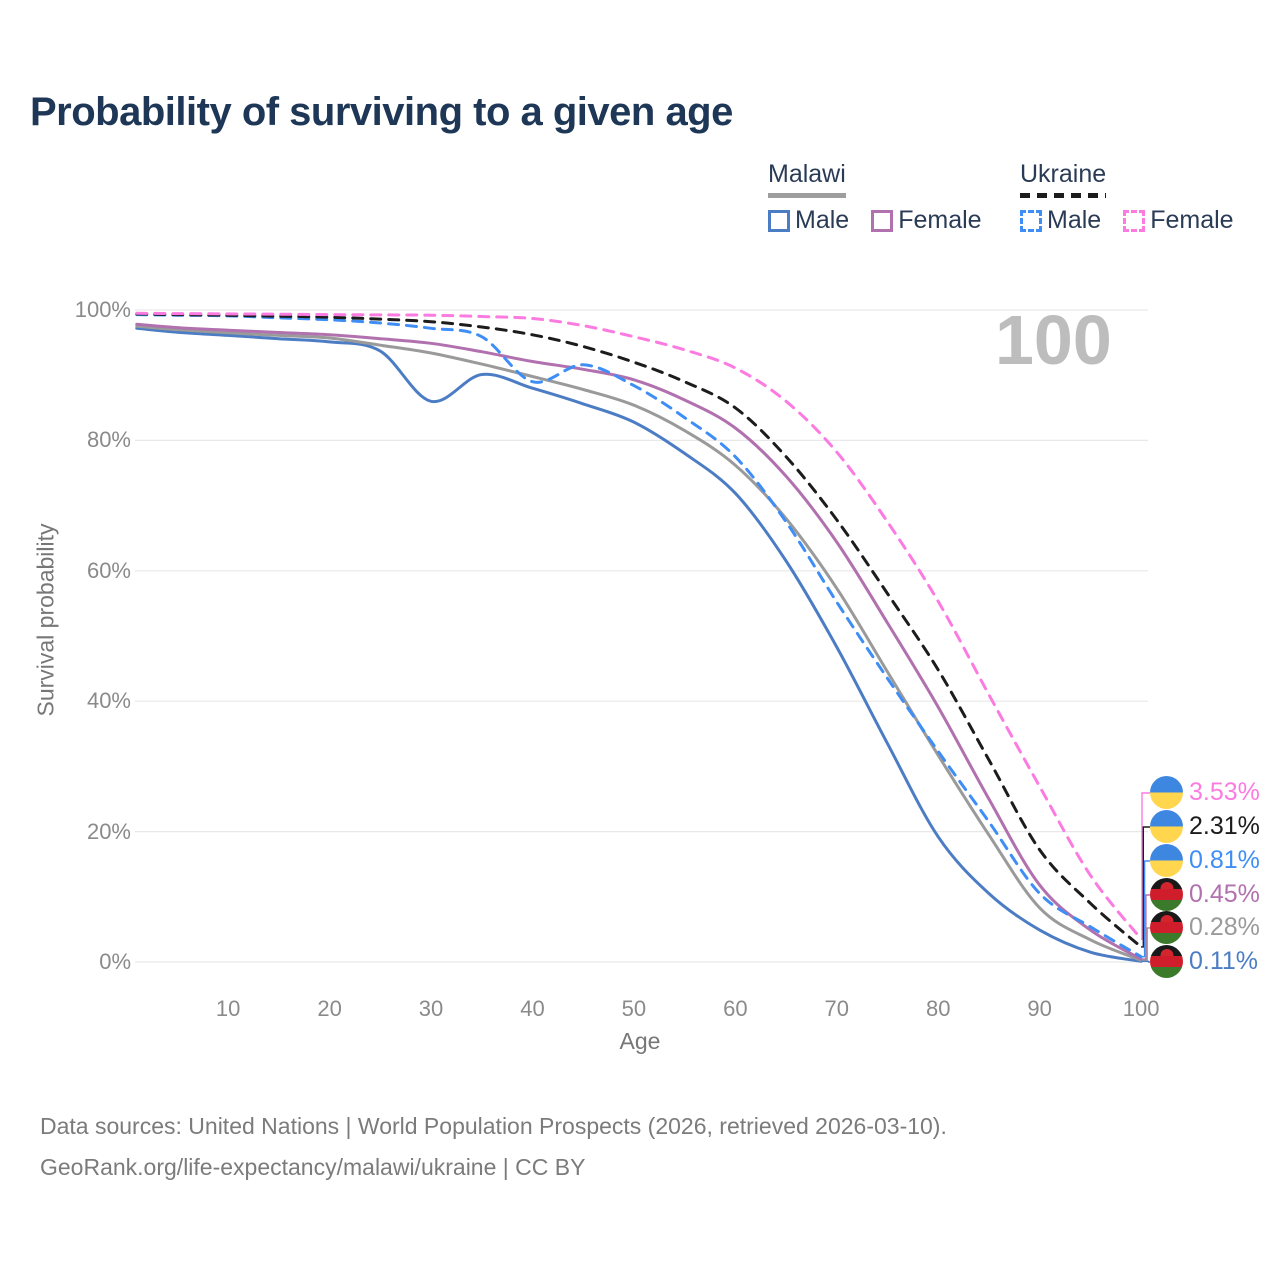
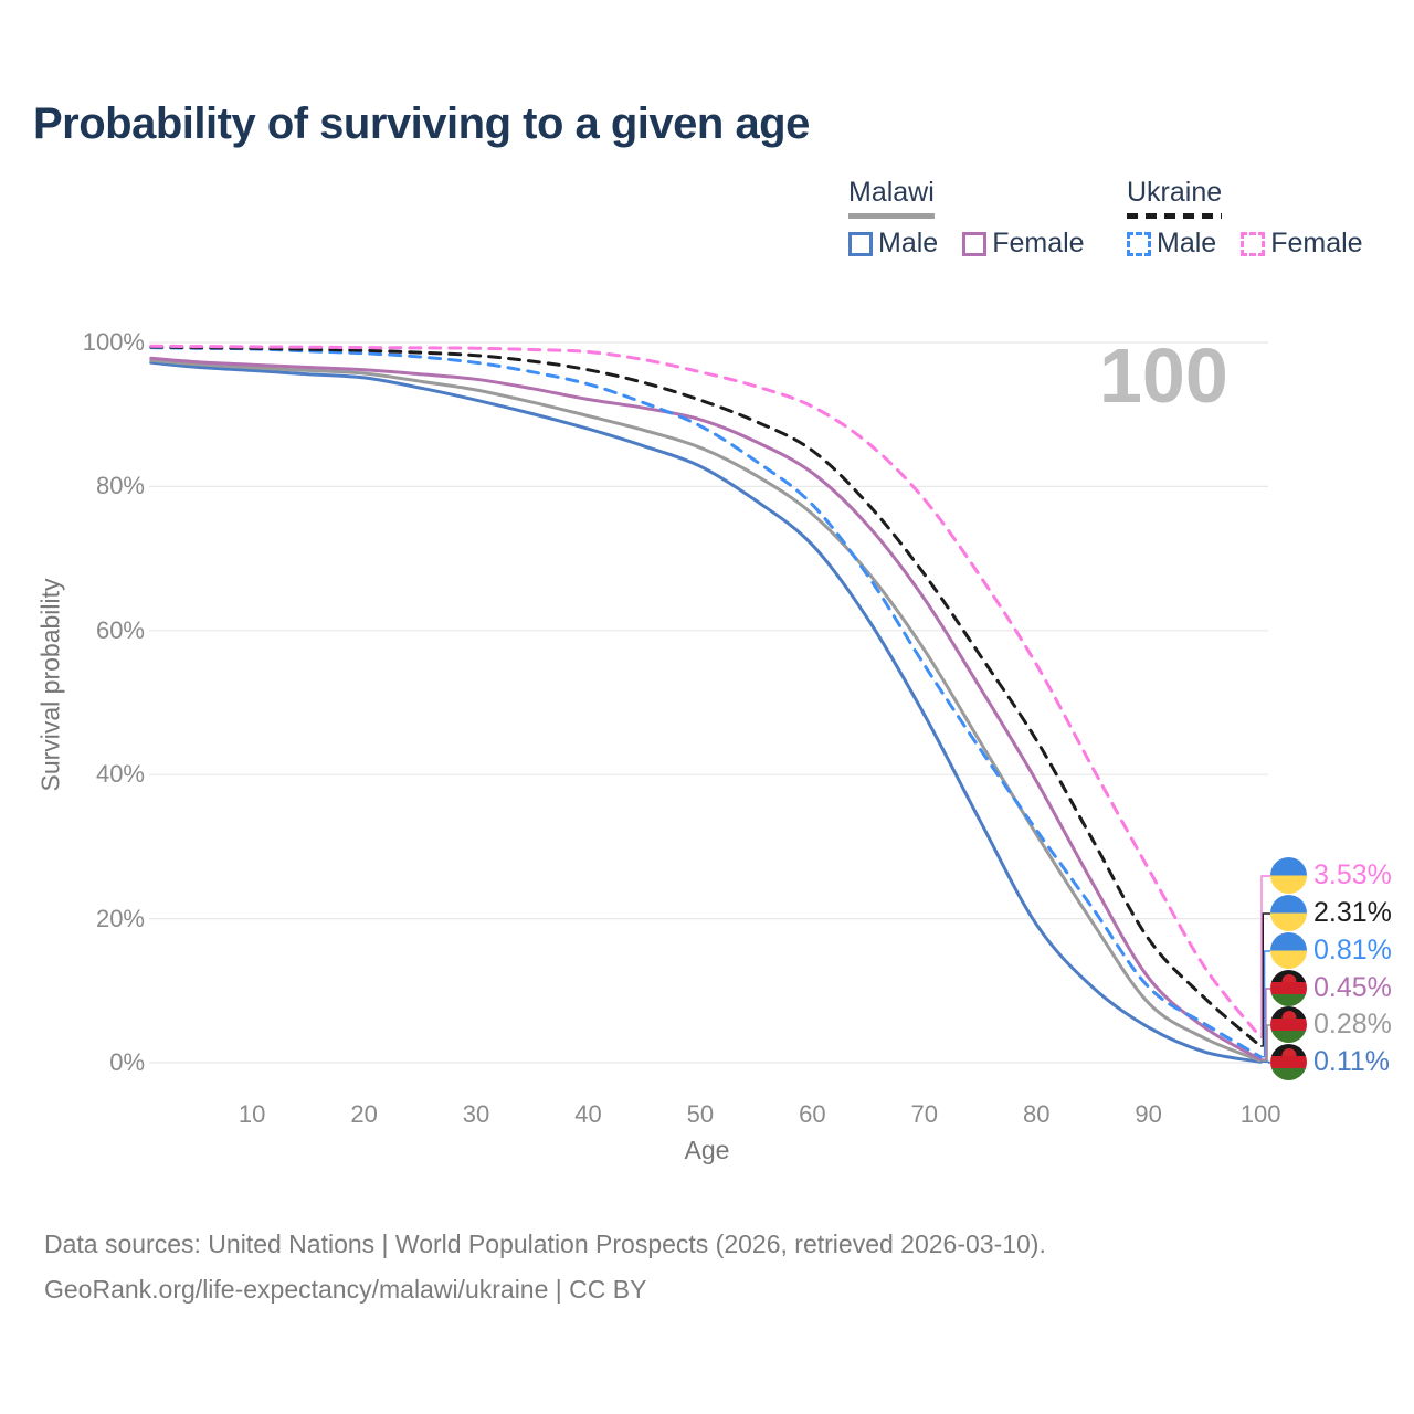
Malawi Male/30: 86% -> 92%
Ukraine Male/40: 89% -> 94%
